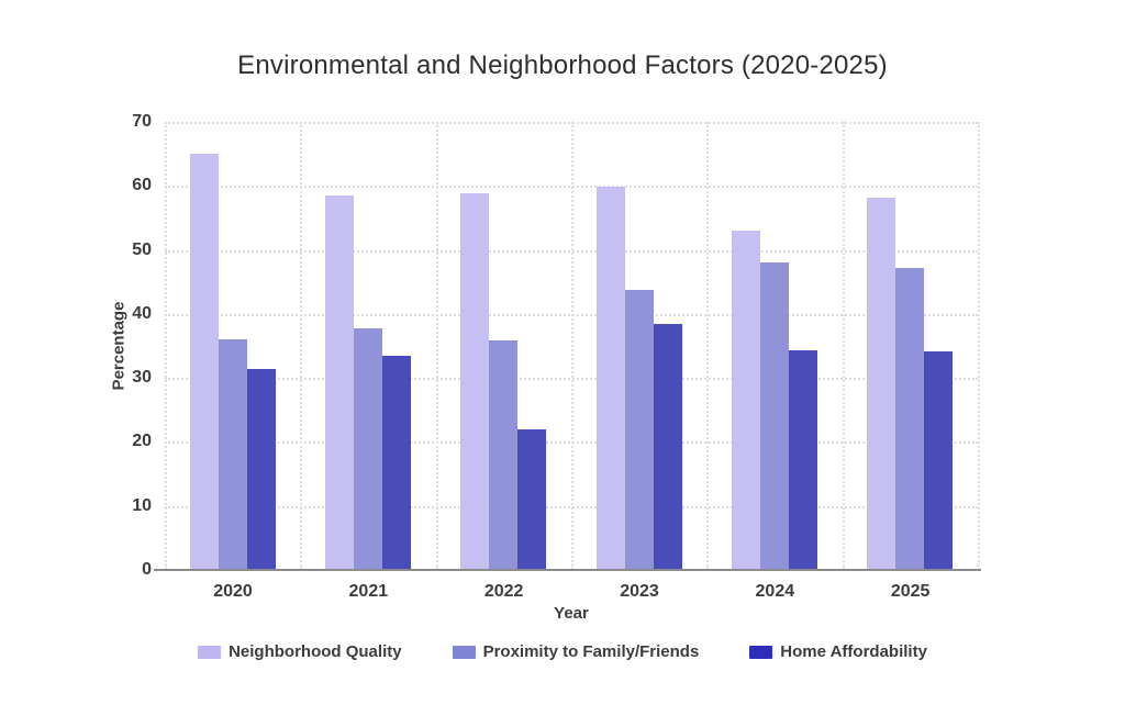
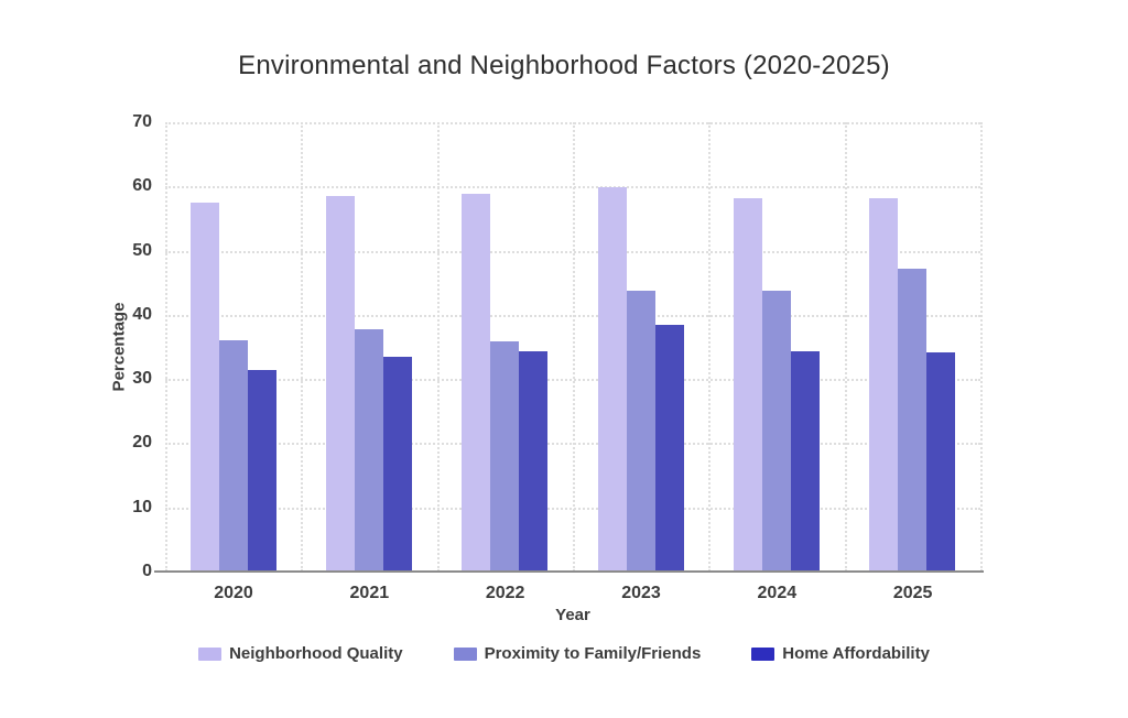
Neighborhood Quality/2020: 65 -> 58
Home Affordability/2022: 22 -> 34
Neighborhood Quality/2024: 53 -> 58
Proximity to Family/Friends/2024: 48 -> 44
